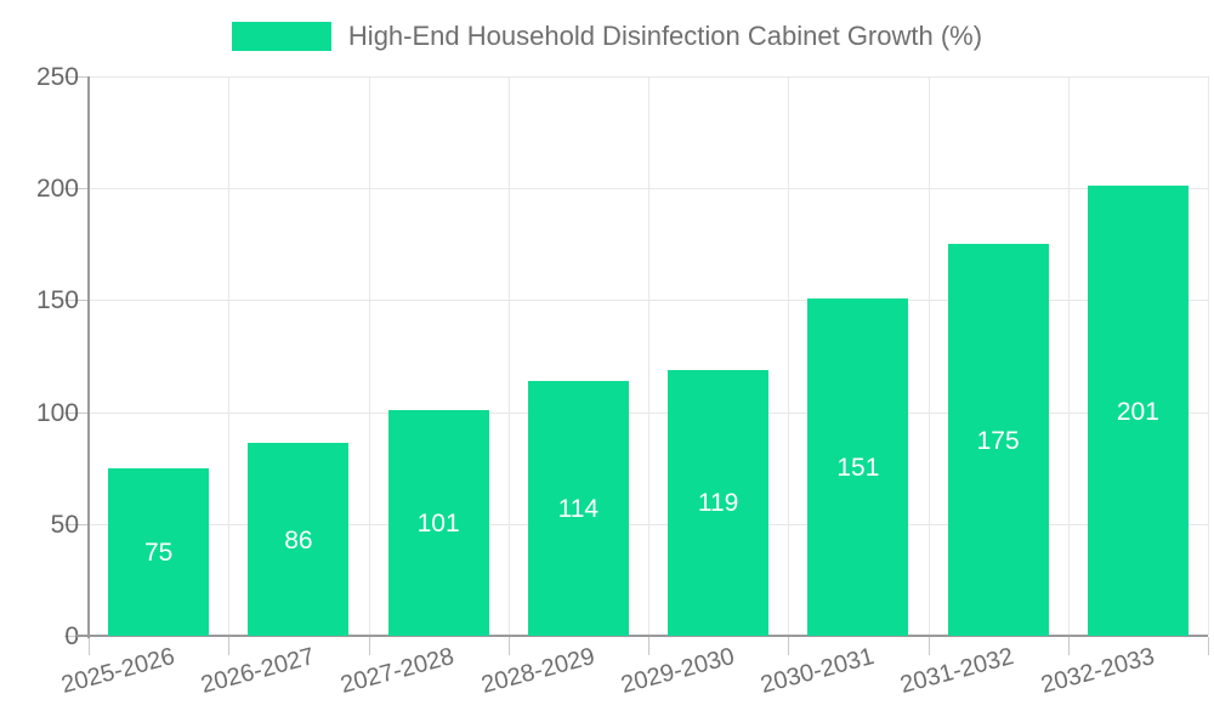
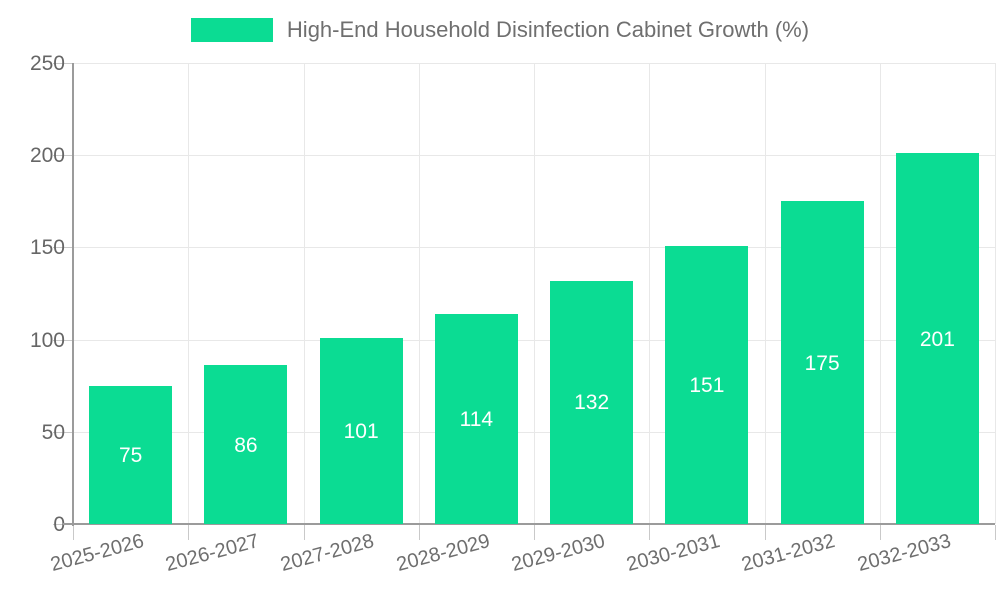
2029-2030: 119 -> 132
